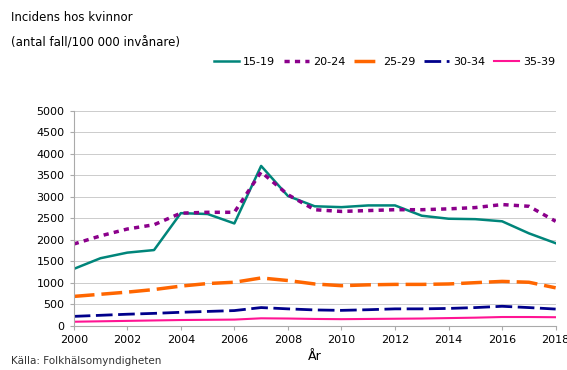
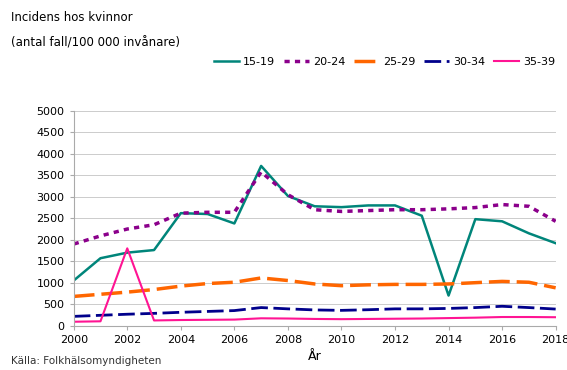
15-19/2000: 1320 -> 1050
35-39/2002: 110 -> 1800
15-19/2014: 2490 -> 700
